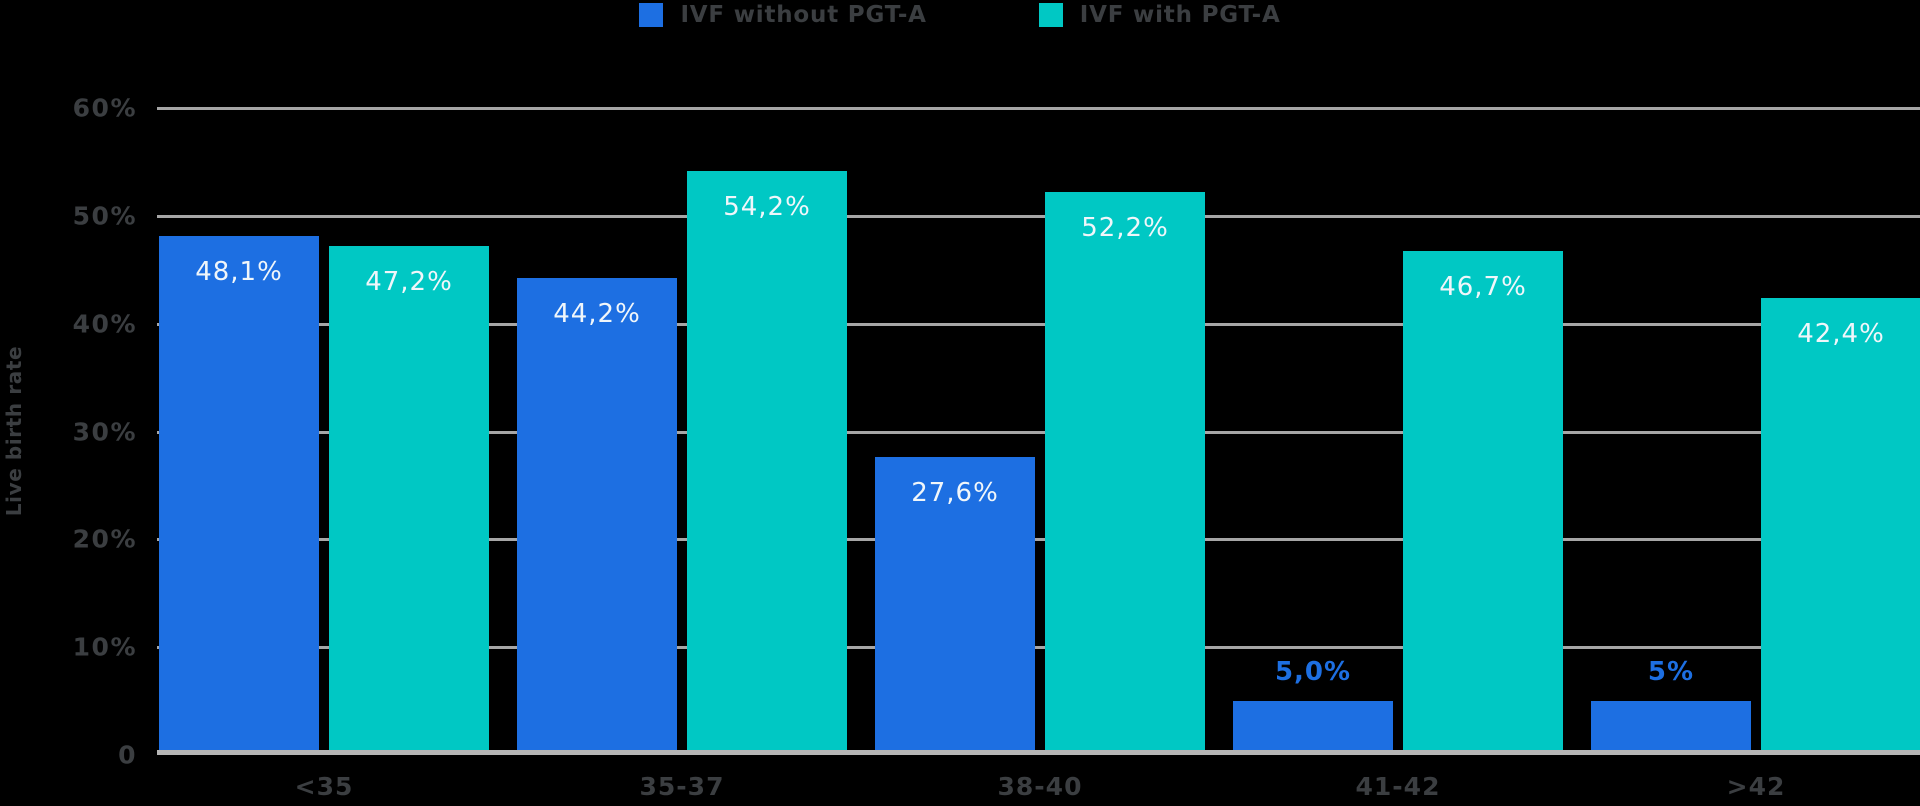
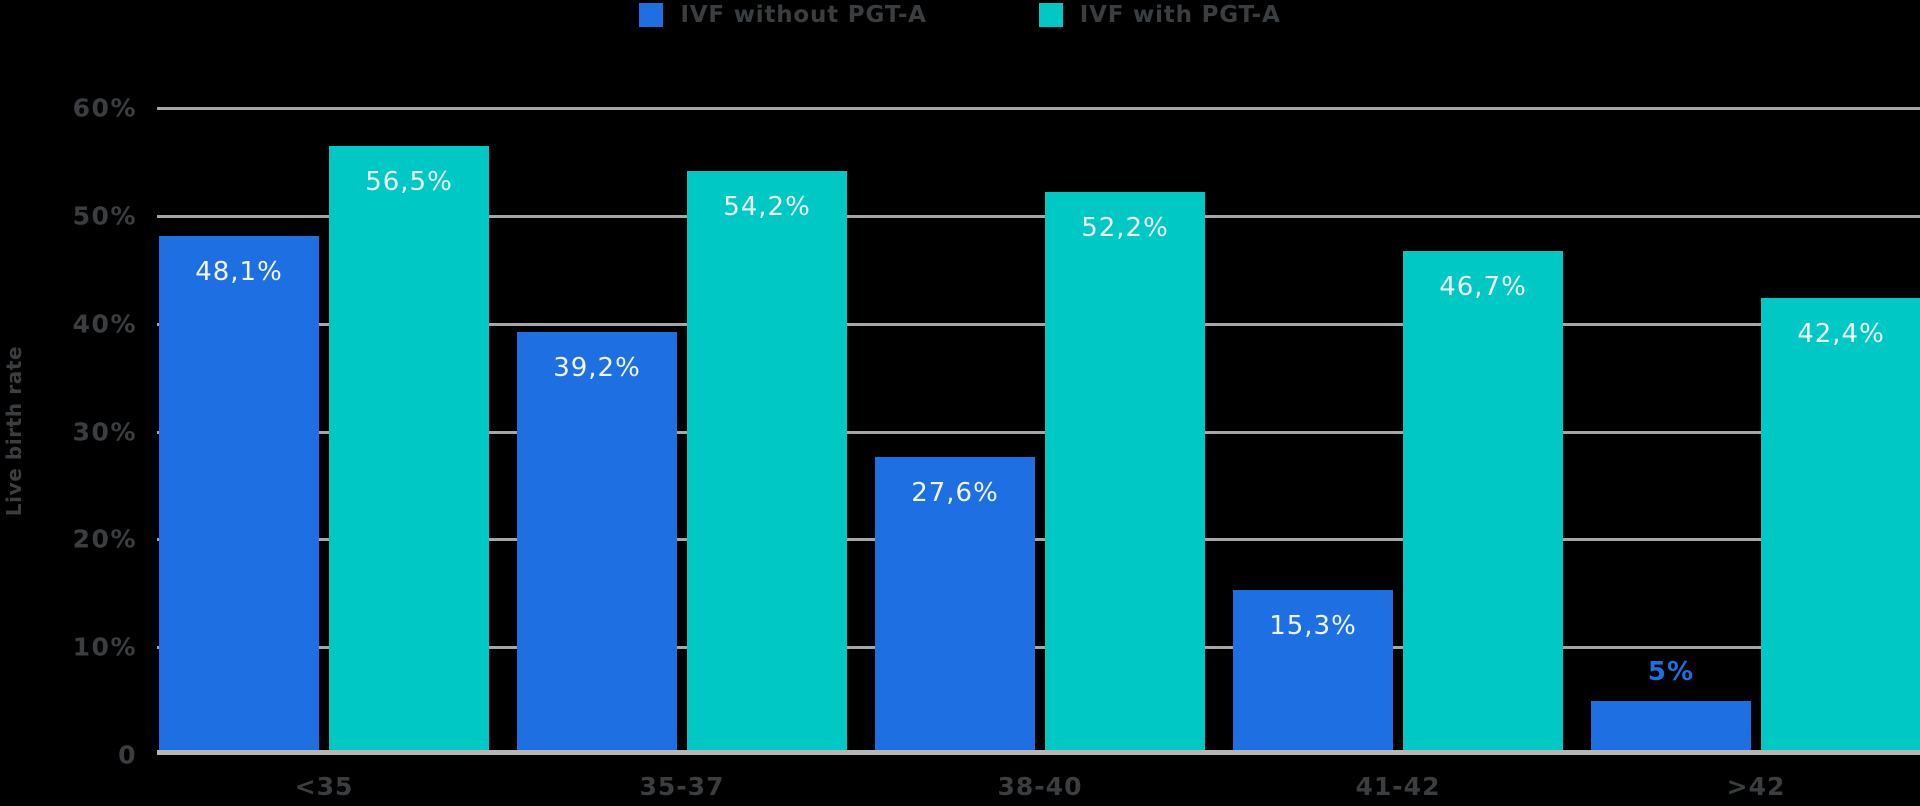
IVF with PGT-A/<35: 47,2% -> 56,5%
IVF without PGT-A/35-37: 44,2% -> 39,2%
IVF without PGT-A/41-42: 5,0% -> 15,3%
